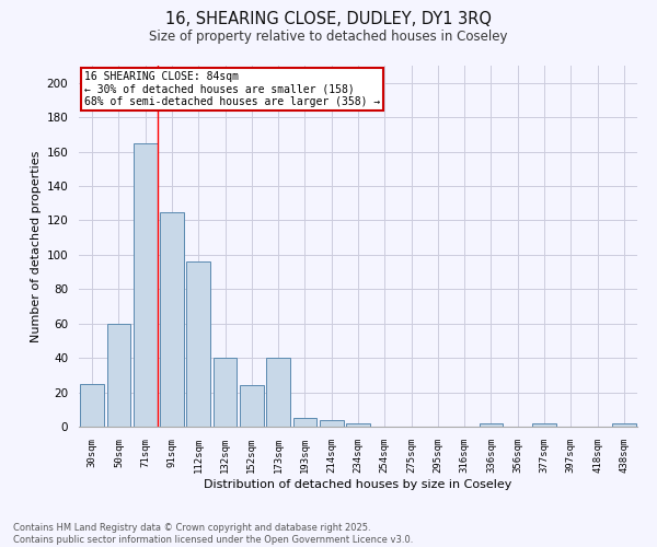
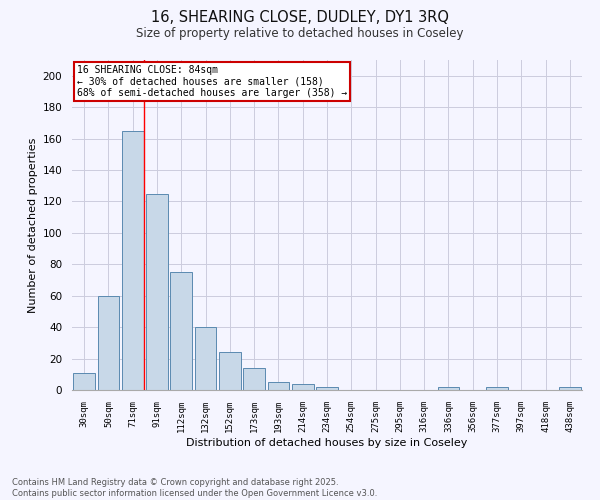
30sqm: 25 -> 11
112sqm: 96 -> 75
173sqm: 40 -> 14
